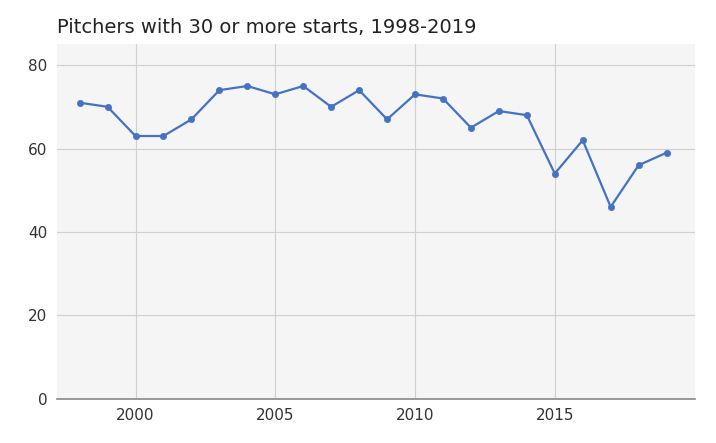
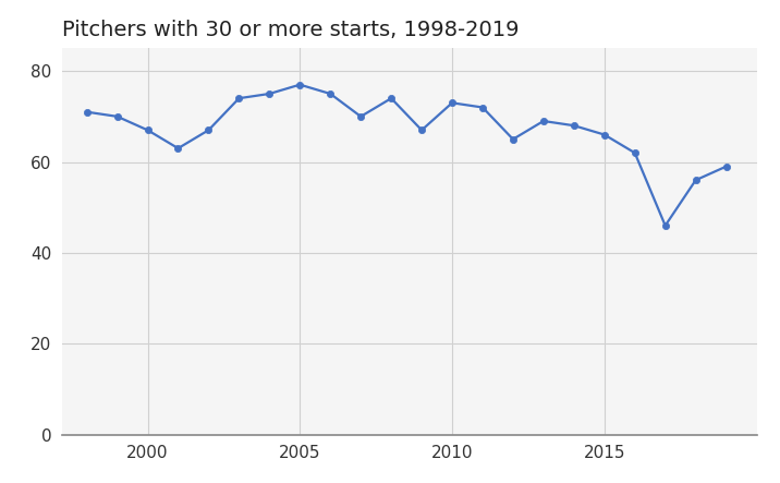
2000: 63 -> 67
2005: 73 -> 77
2015: 54 -> 66
